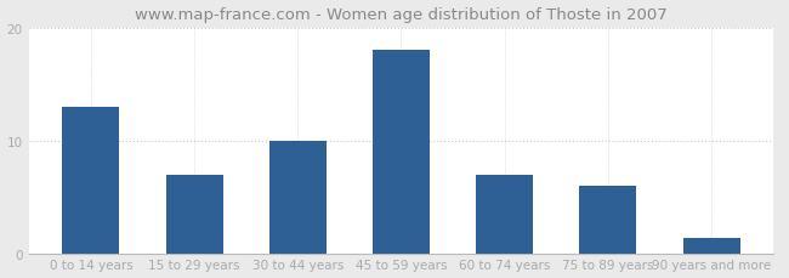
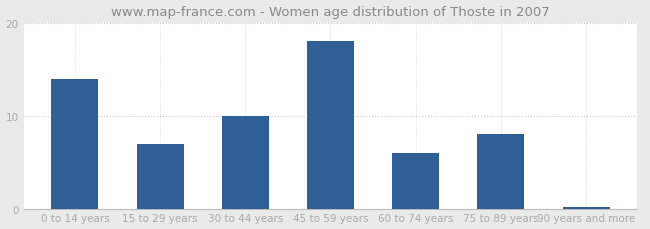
0 to 14 years: 13.0 -> 14.0
60 to 74 years: 7.0 -> 6.0
75 to 89 years: 6.0 -> 8.0
90 years and more: 1.4 -> 0.2
